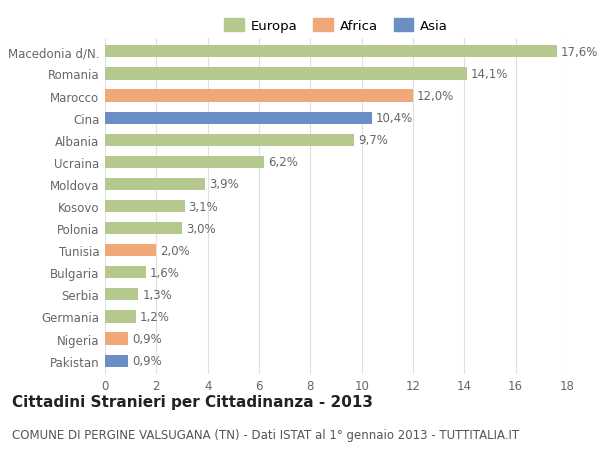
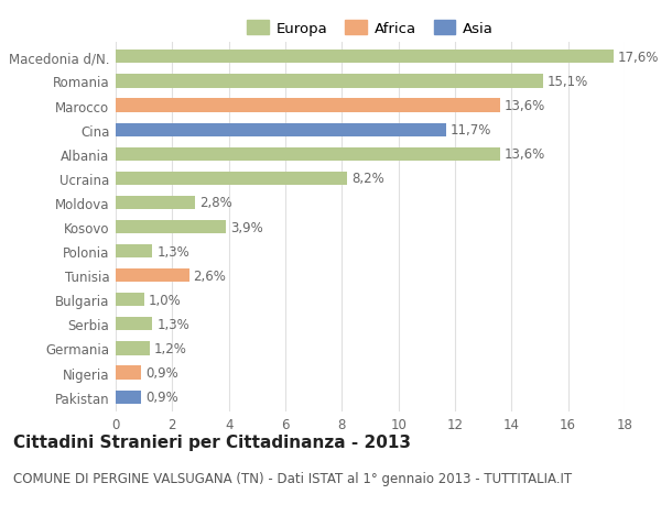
Romania: 14,1% -> 15,1%
Marocco: 12,0% -> 13,6%
Cina: 10,4% -> 11,7%
Albania: 9,7% -> 13,6%
Ucraina: 6,2% -> 8,2%
Moldova: 3,9% -> 2,8%
Kosovo: 3,1% -> 3,9%
Polonia: 3,0% -> 1,3%
Tunisia: 2,0% -> 2,6%
Bulgaria: 1,6% -> 1,0%
